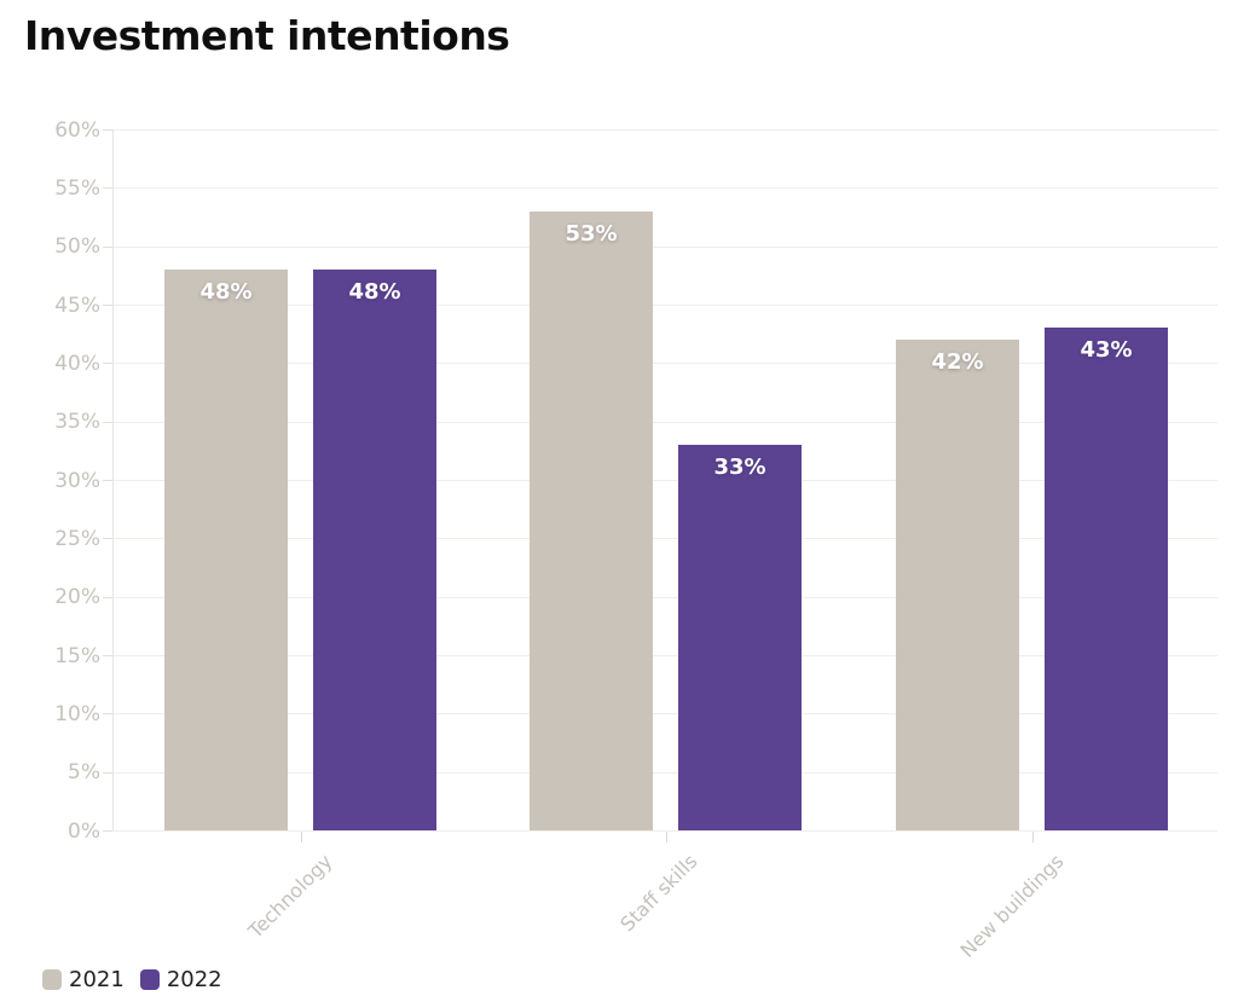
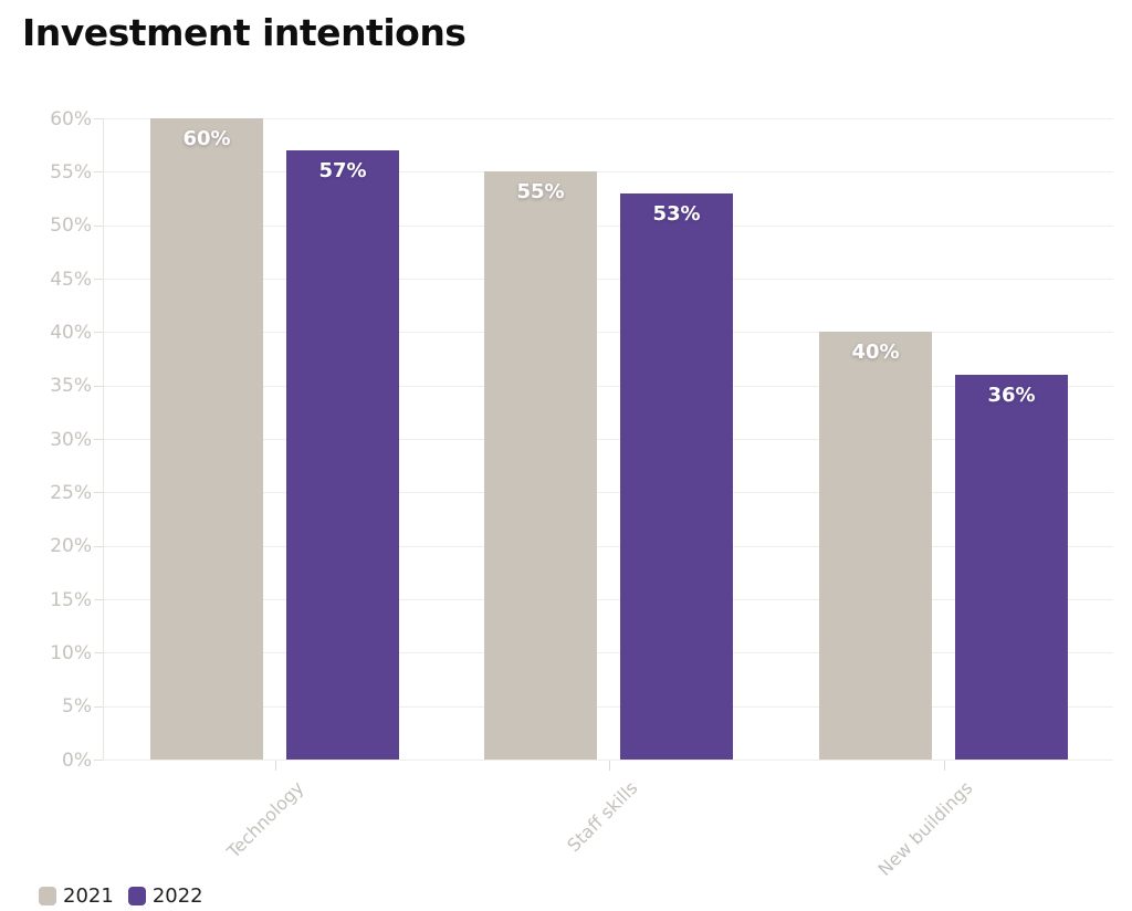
2021/Technology: 48% -> 60%
2022/Technology: 48% -> 57%
2021/Staff skills: 53% -> 55%
2022/Staff skills: 33% -> 53%
2021/New buildings: 42% -> 40%
2022/New buildings: 43% -> 36%
